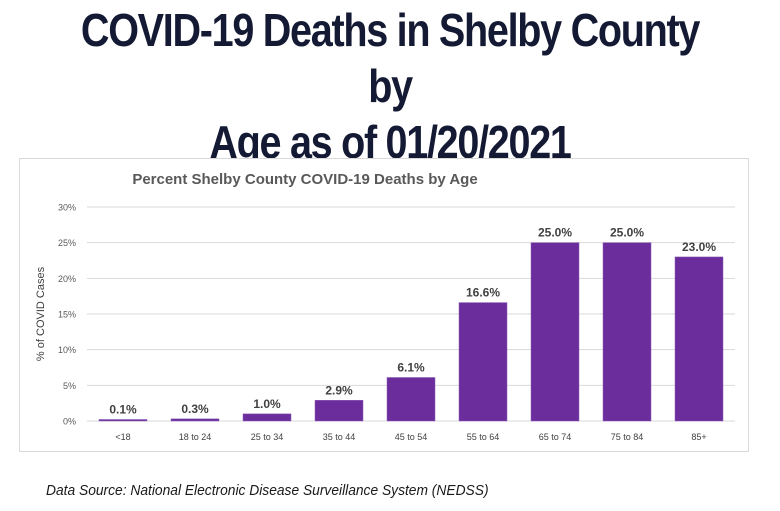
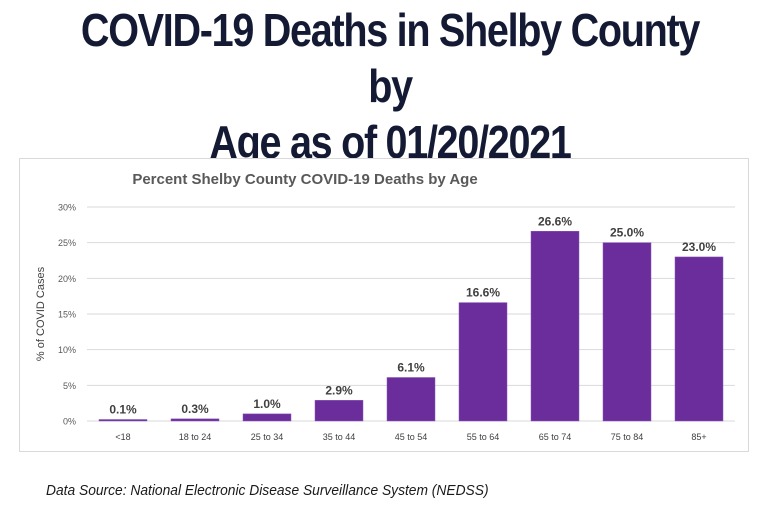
65 to 74: 25.0% -> 26.6%
